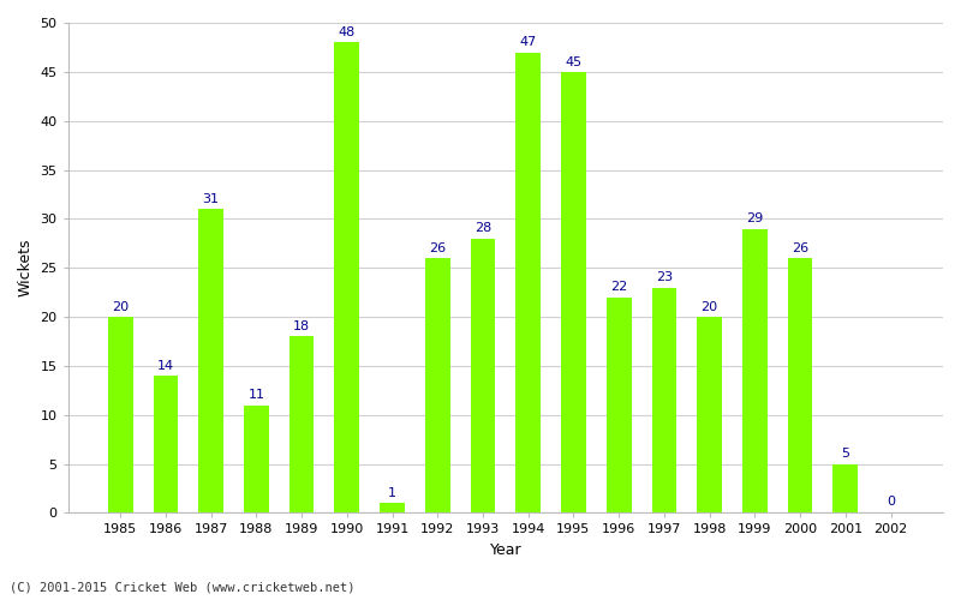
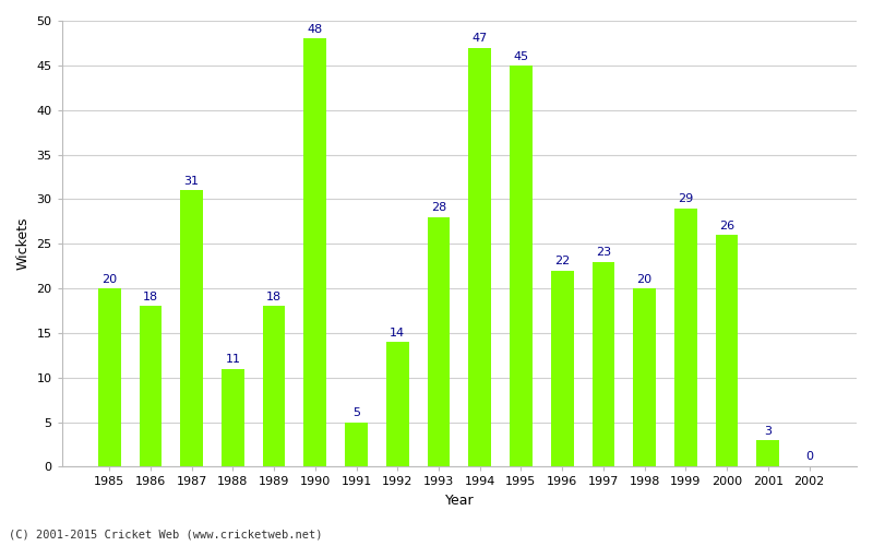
1986: 14 -> 18
1991: 1 -> 5
1992: 26 -> 14
2001: 5 -> 3
